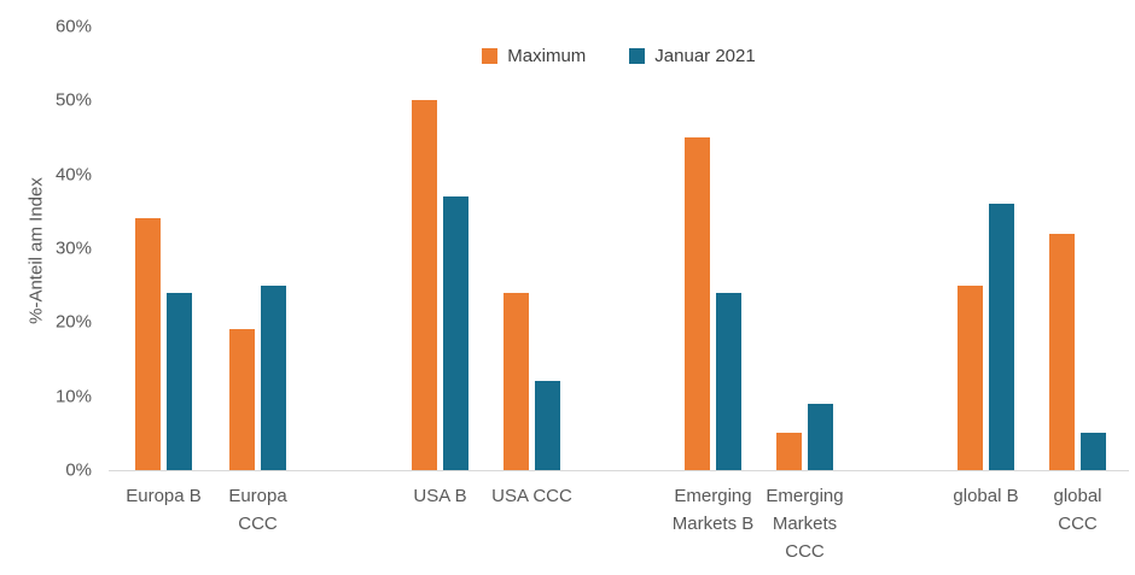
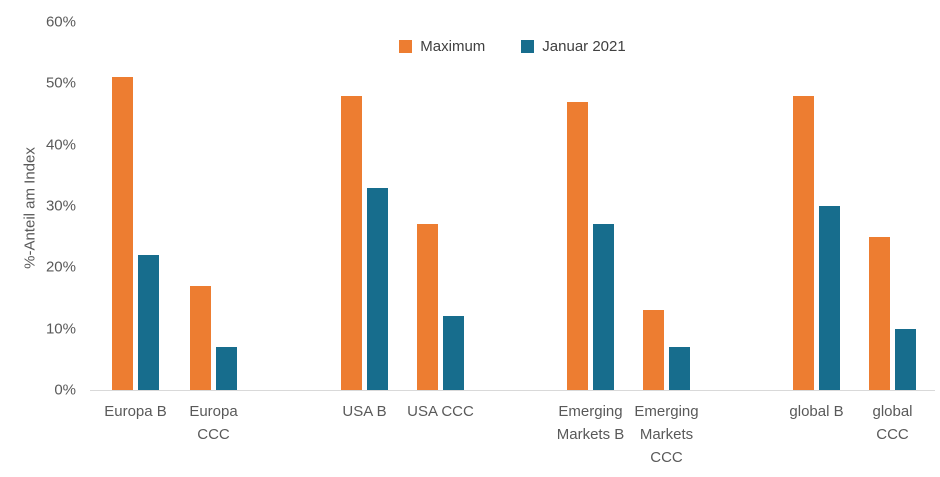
Maximum/Europa B: 34% -> 51%
Januar 2021/Europa B: 24% -> 22%
Maximum/Europa CCC: 19% -> 17%
Januar 2021/Europa CCC: 25% -> 7%
Maximum/USA B: 50% -> 48%
Januar 2021/USA B: 37% -> 33%
Maximum/USA CCC: 24% -> 27%
Maximum/Emerging Markets B: 45% -> 47%
Januar 2021/Emerging Markets B: 24% -> 27%
Maximum/Emerging Markets CCC: 5% -> 13%
Januar 2021/Emerging Markets CCC: 9% -> 7%
Maximum/global B: 25% -> 48%
Januar 2021/global B: 36% -> 30%
Maximum/global CCC: 32% -> 25%
Januar 2021/global CCC: 5% -> 10%
